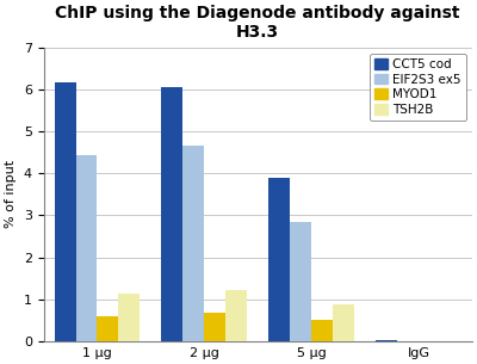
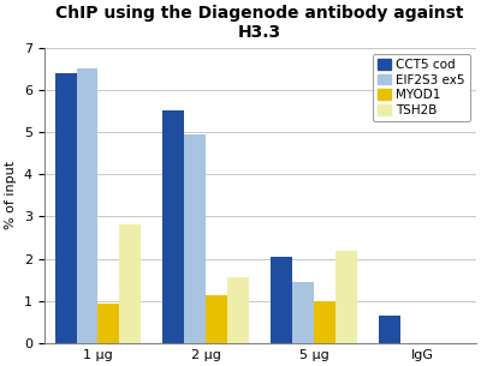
CCT5 cod/1 μg: 6.18 -> 6.40
EIF2S3 ex5/1 μg: 4.42 -> 6.50
MYOD1/1 μg: 0.60 -> 0.95
TSH2B/1 μg: 1.15 -> 2.80
CCT5 cod/2 μg: 6.05 -> 5.50
EIF2S3 ex5/2 μg: 4.67 -> 4.95
MYOD1/2 μg: 0.68 -> 1.15
TSH2B/2 μg: 1.21 -> 1.55
CCT5 cod/5 μg: 3.90 -> 2.05
EIF2S3 ex5/5 μg: 2.85 -> 1.45
MYOD1/5 μg: 0.52 -> 1.00
TSH2B/5 μg: 0.88 -> 2.20
CCT5 cod/IgG: 0.02 -> 0.65
